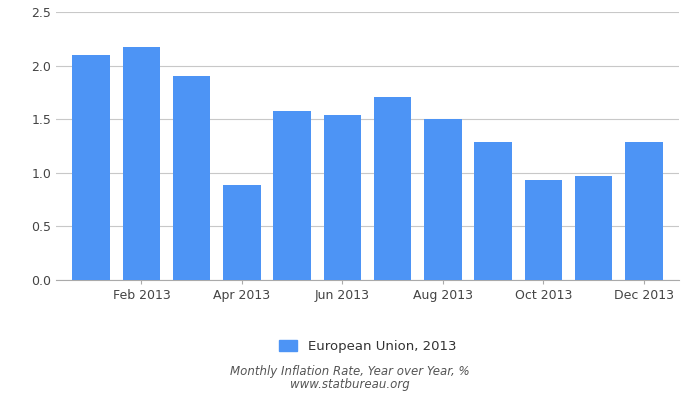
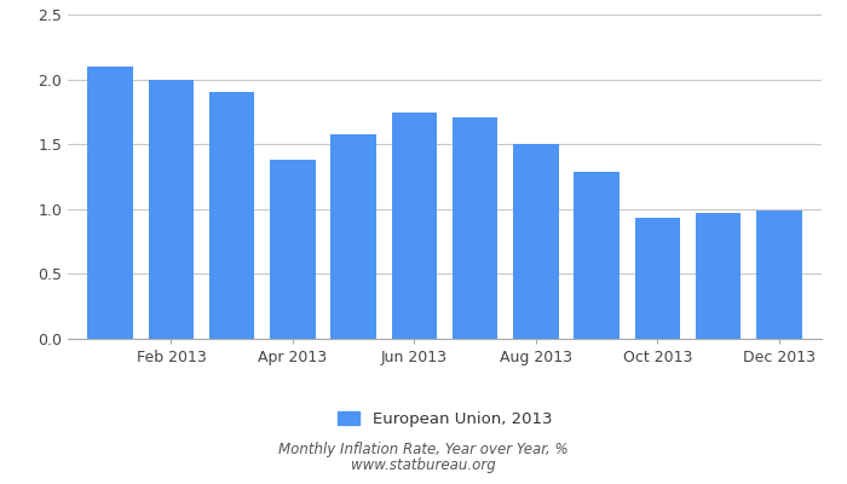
Feb 2013: 2.17 -> 2.00
Apr 2013: 0.89 -> 1.38
Jun 2013: 1.54 -> 1.74
Dec 2013: 1.29 -> 0.99
